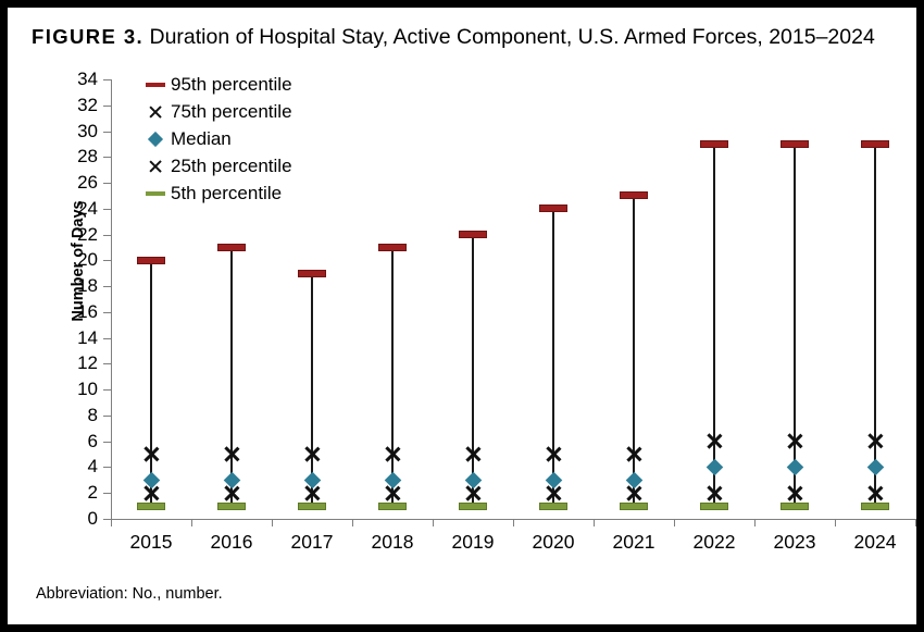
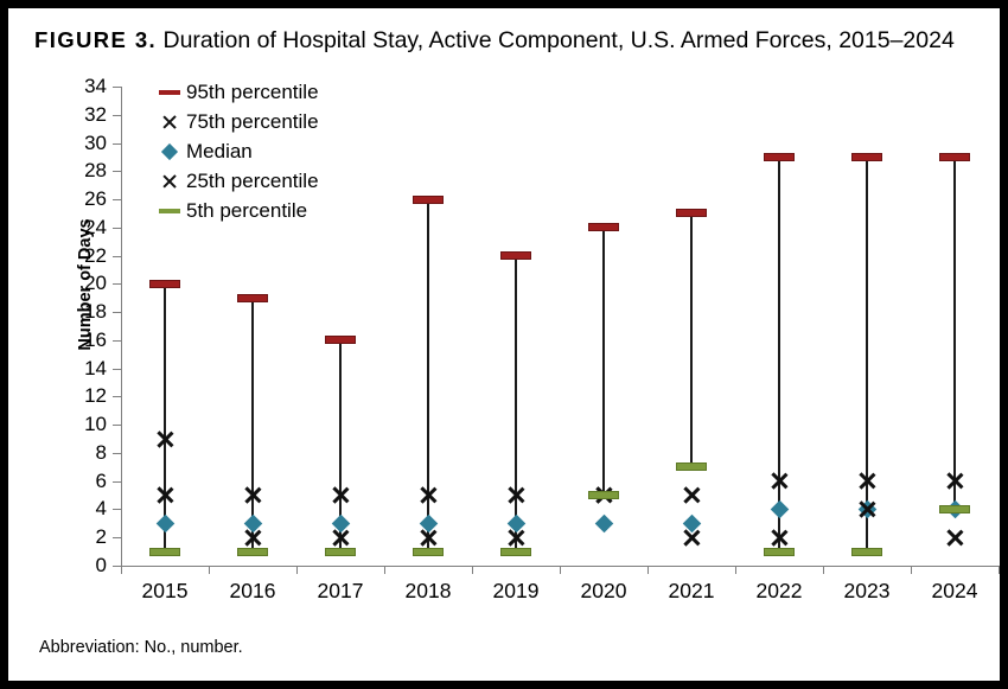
25th percentile/2015: 2 -> 9
95th percentile/2016: 21 -> 19
95th percentile/2017: 19 -> 16
95th percentile/2018: 21 -> 26
25th percentile/2020: 2 -> 5
5th percentile/2020: 1 -> 5
5th percentile/2021: 1 -> 7
25th percentile/2023: 2 -> 4
5th percentile/2024: 1 -> 4
